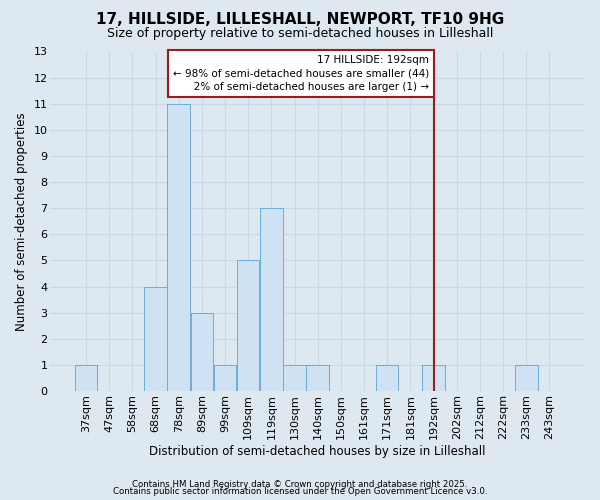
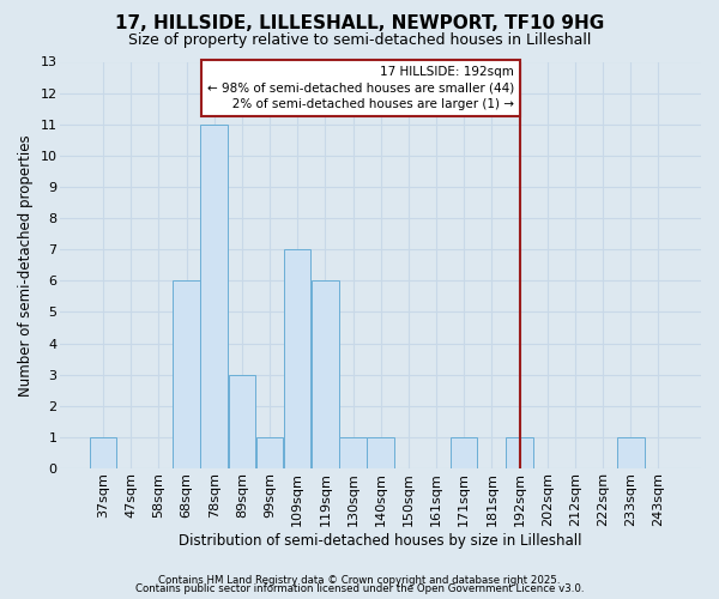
68sqm: 4 -> 6
109sqm: 5 -> 7
119sqm: 7 -> 6
